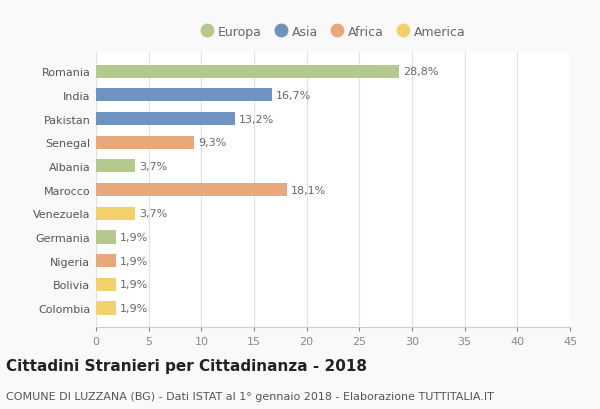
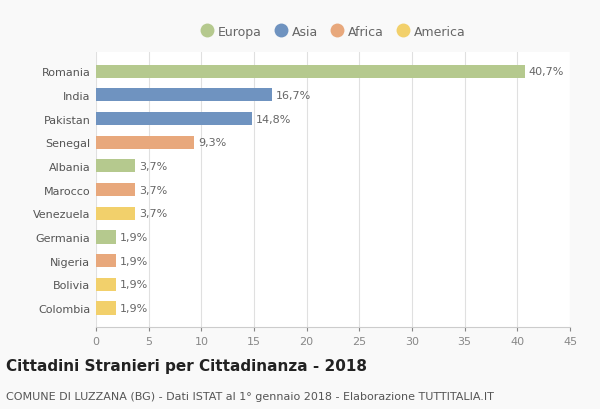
Romania: 28,8% -> 40,7%
Pakistan: 13,2% -> 14,8%
Marocco: 18,1% -> 3,7%
